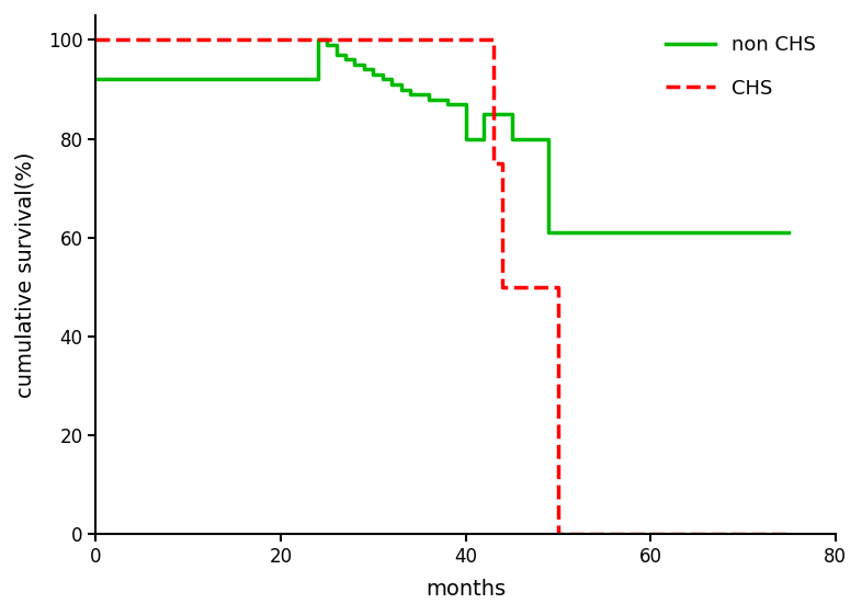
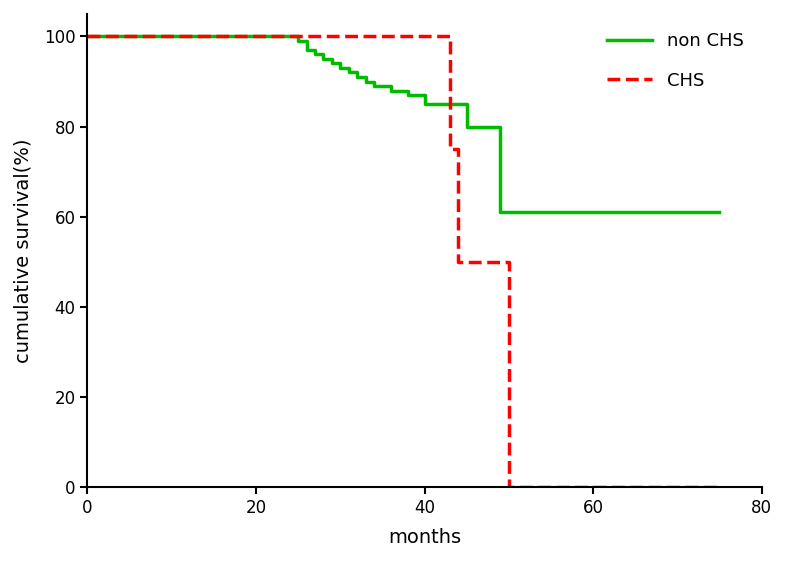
non CHS/0: 92 -> 100
non CHS/40: 80 -> 85
